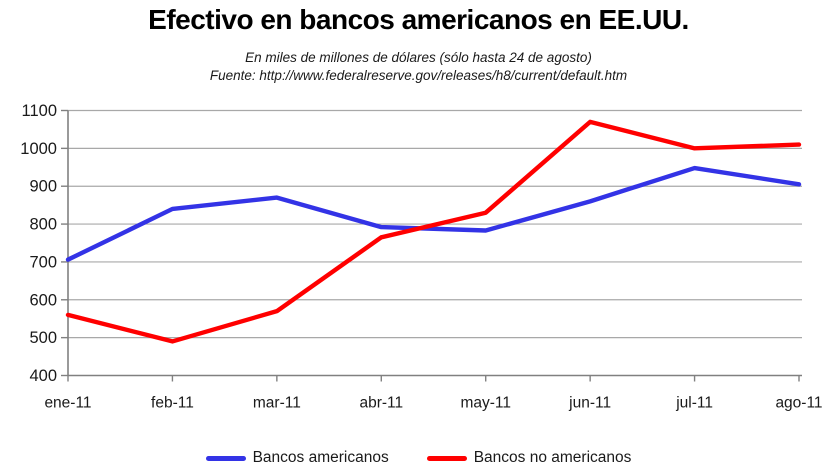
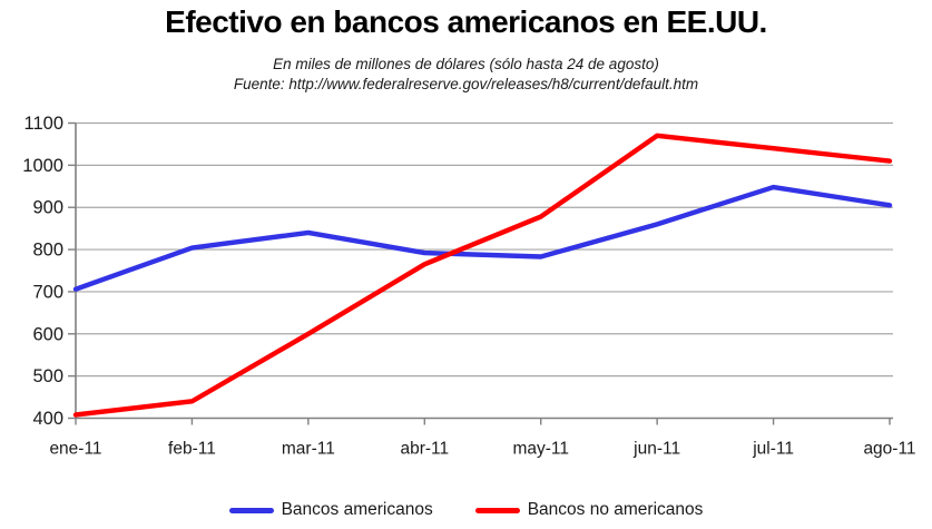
Bancos no americanos/ene-11: 560 -> 410
Bancos americanos/feb-11: 840 -> 800
Bancos no americanos/feb-11: 490 -> 440
Bancos americanos/mar-11: 870 -> 840
Bancos no americanos/mar-11: 570 -> 600
Bancos no americanos/may-11: 830 -> 880
Bancos no americanos/jul-11: 1000 -> 1040
